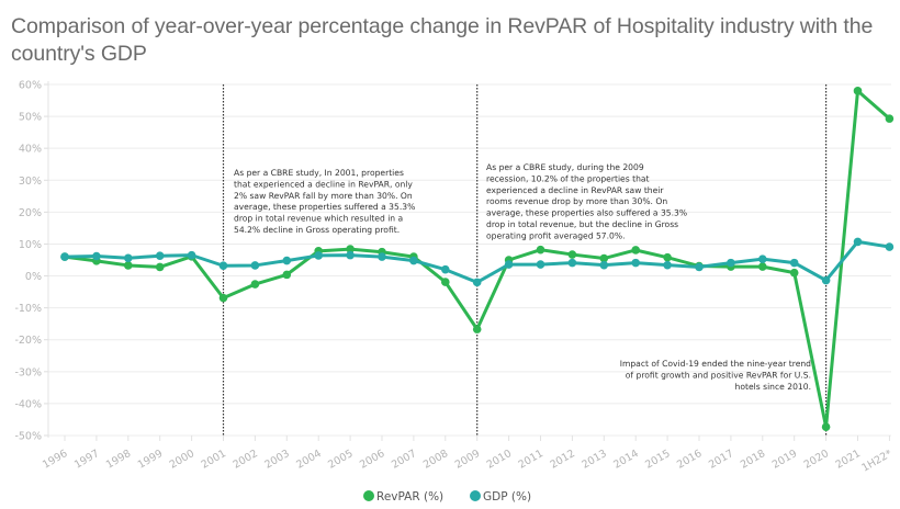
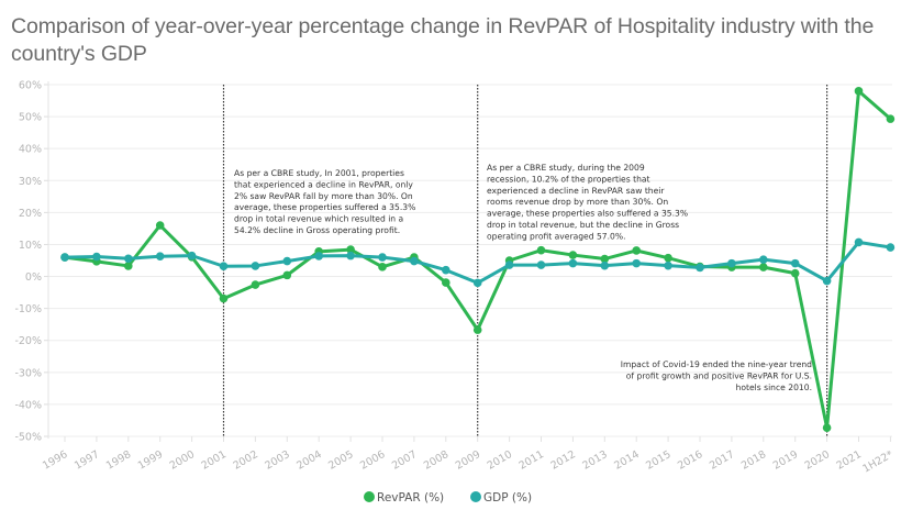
RevPAR (%)/1999: 3% -> 16%
RevPAR (%)/2006: 8% -> 3%
